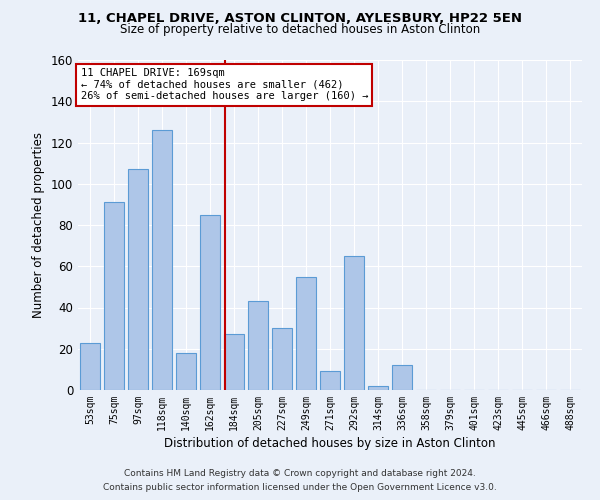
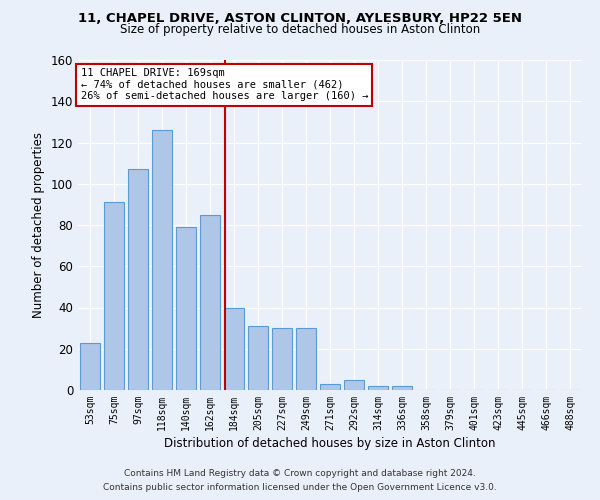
140sqm: 18 -> 79
184sqm: 27 -> 40
205sqm: 43 -> 31
249sqm: 55 -> 30
271sqm: 9 -> 3
292sqm: 65 -> 5
336sqm: 12 -> 2
